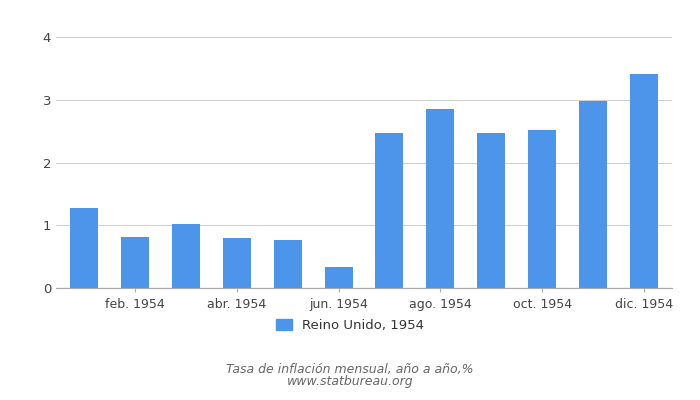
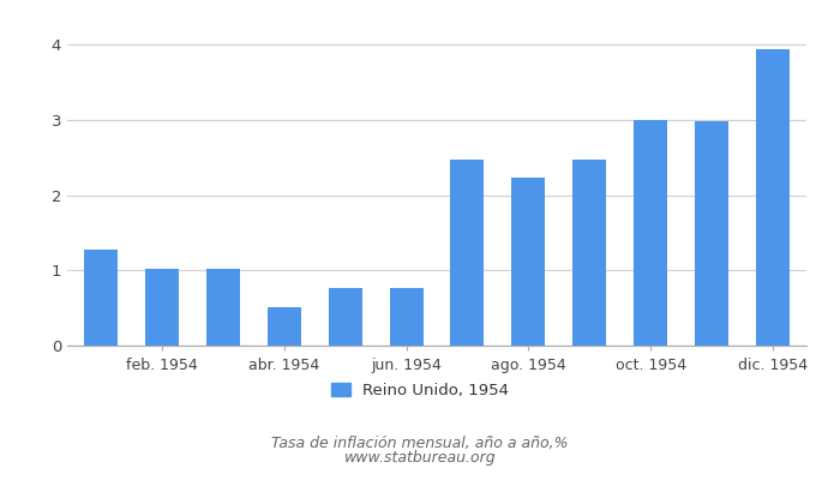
feb. 1954: 0.82 -> 1.02
abr. 1954: 0.80 -> 0.51
jun. 1954: 0.34 -> 0.76
ago. 1954: 2.86 -> 2.24
oct. 1954: 2.52 -> 3.00
dic. 1954: 3.42 -> 3.94
